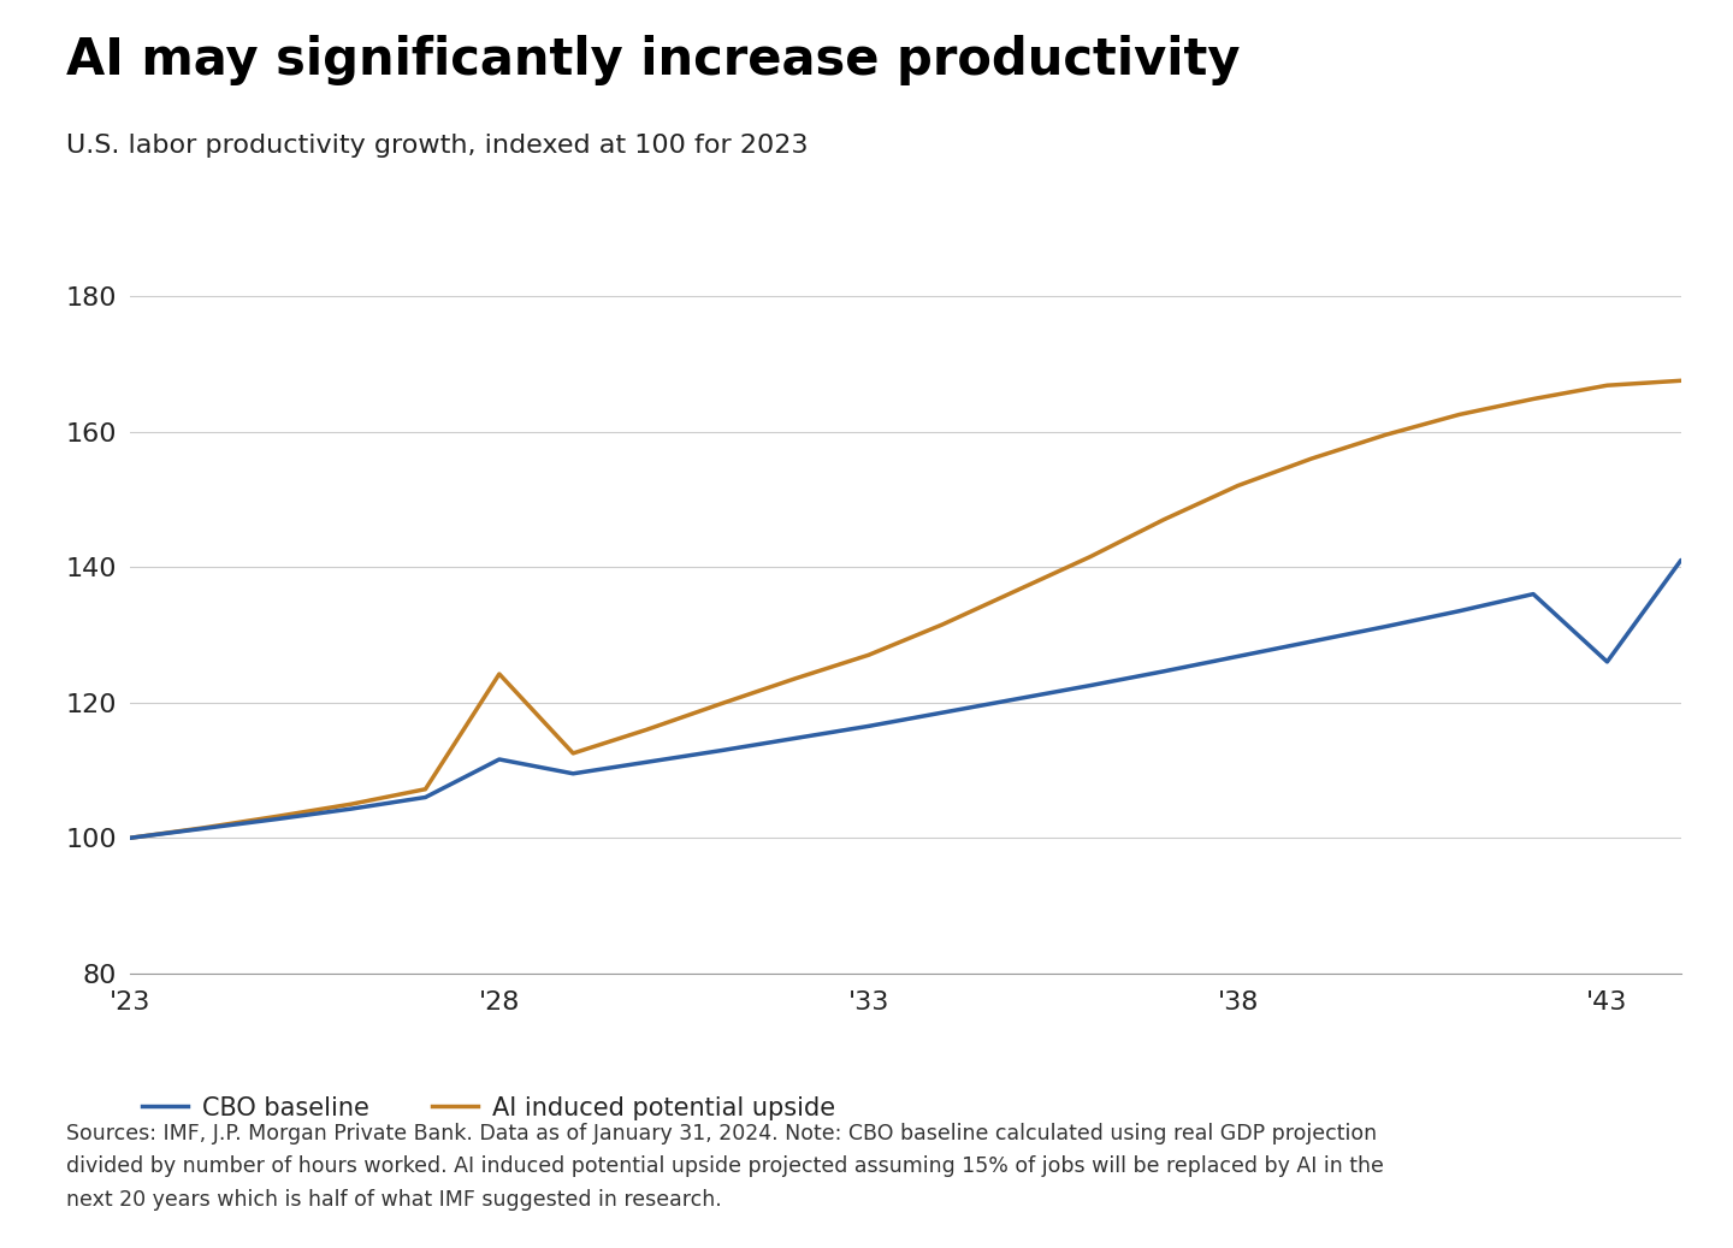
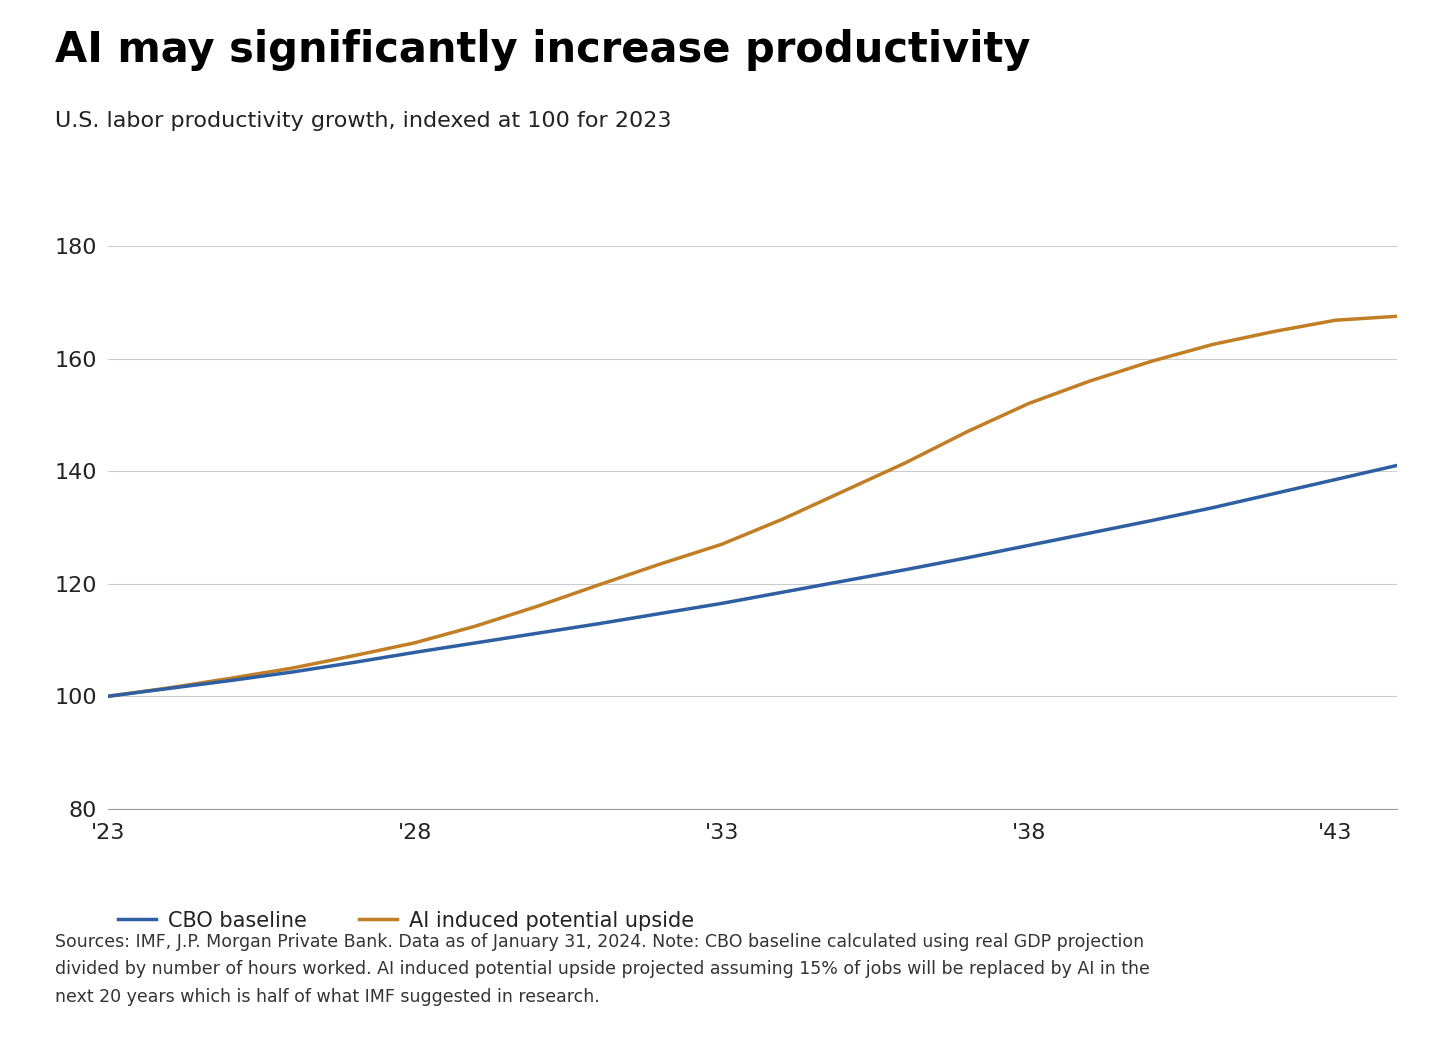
CBO baseline/'28: 111.6 -> 107.8
AI induced potential upside/'28: 124.2 -> 109.5
CBO baseline/'43: 126.0 -> 138.5
